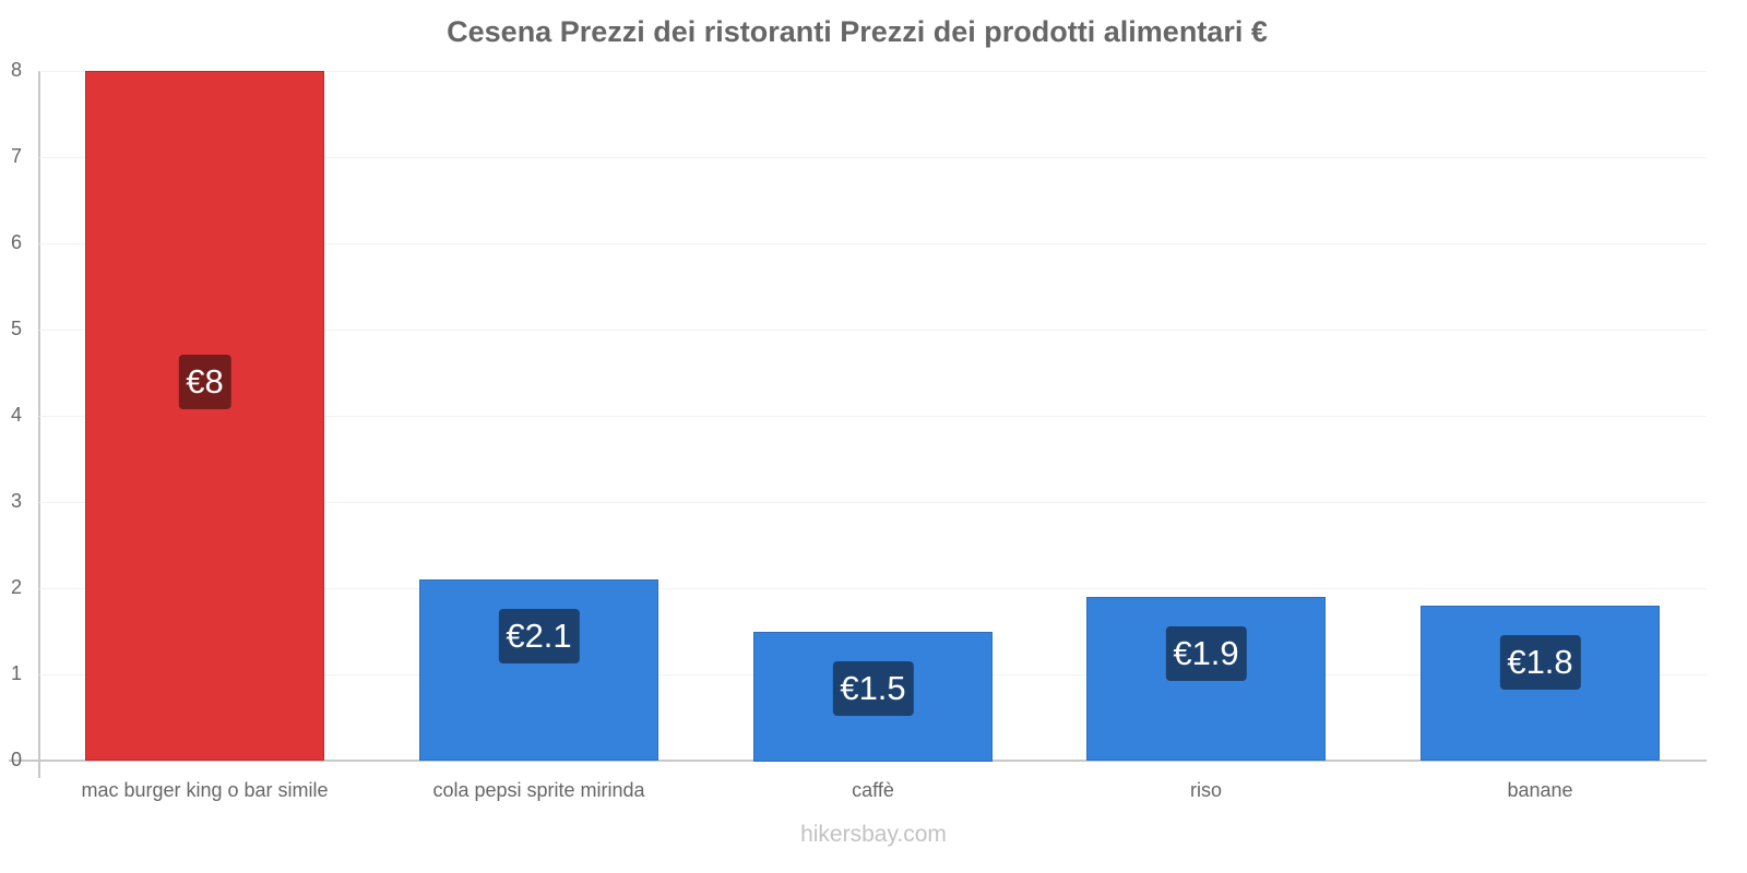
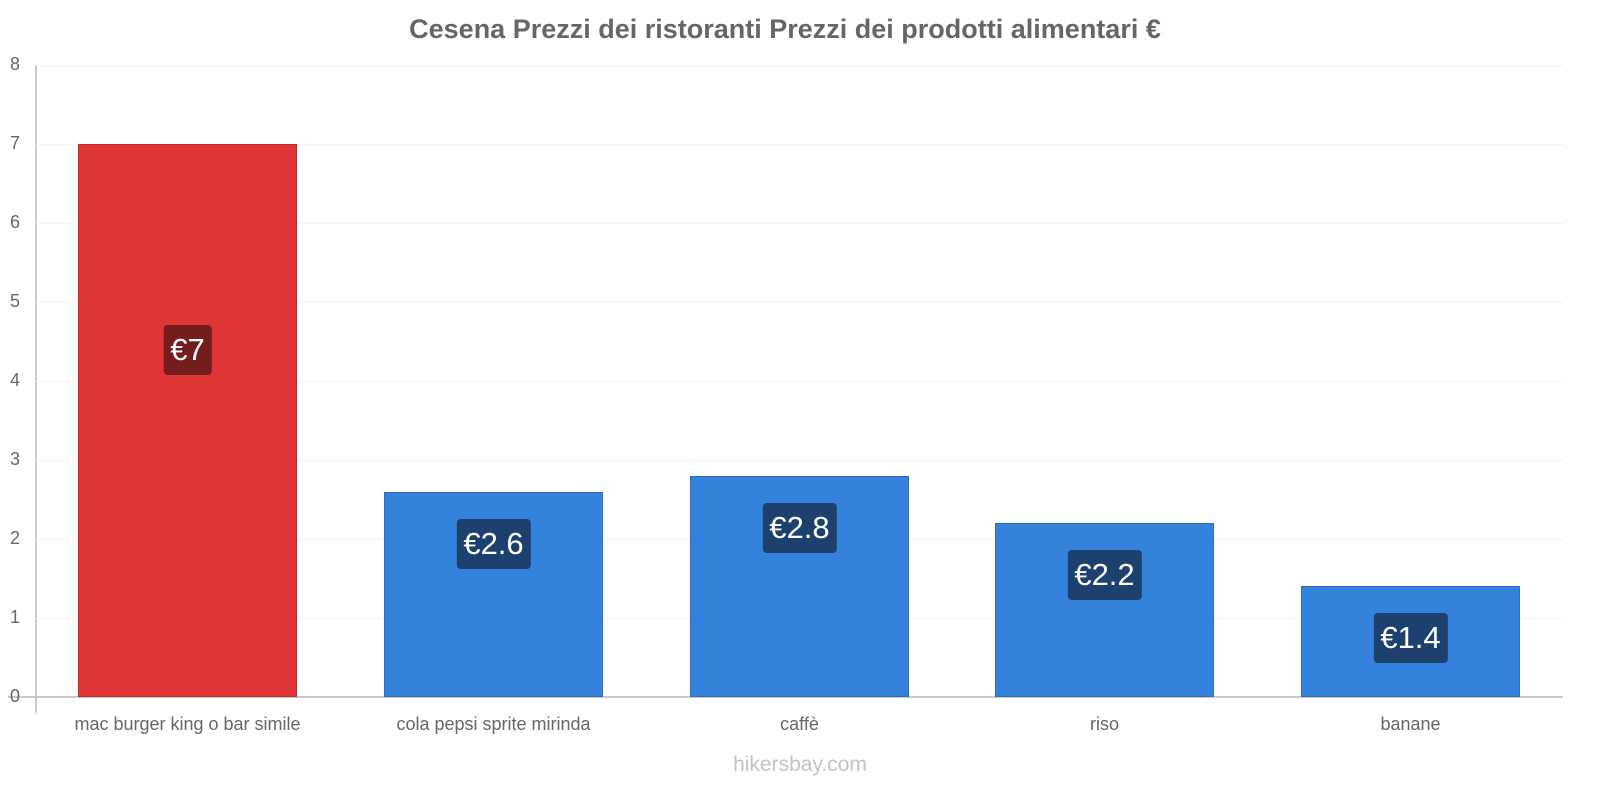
mac burger king o bar simile: €8 -> €7
cola pepsi sprite mirinda: €2.1 -> €2.6
caffè: €1.5 -> €2.8
riso: €1.9 -> €2.2
banane: €1.8 -> €1.4
